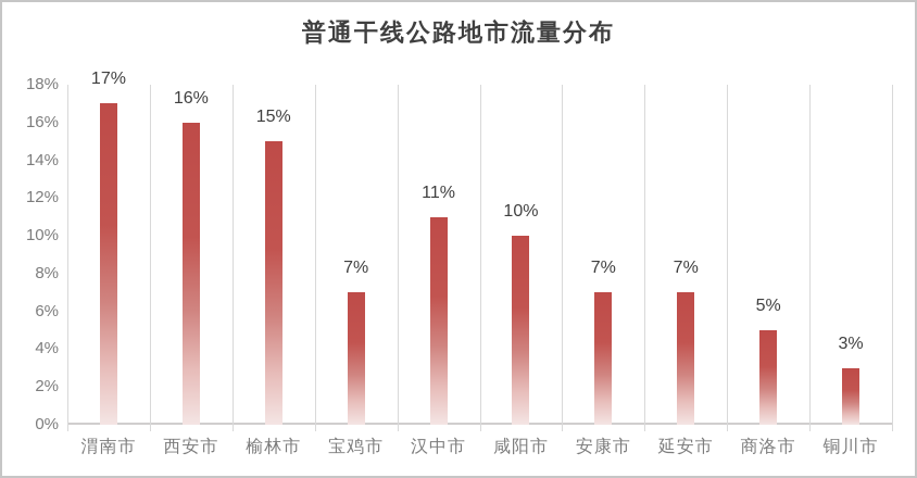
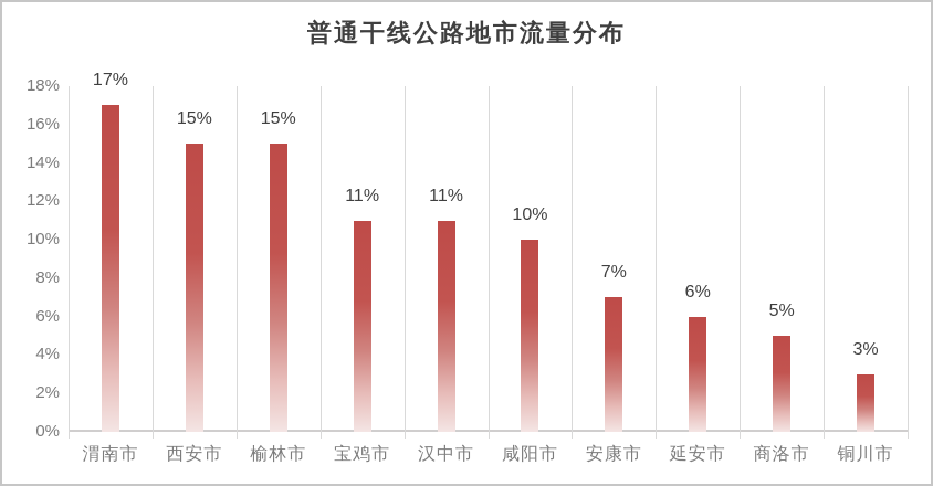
西安市: 16% -> 15%
宝鸡市: 7% -> 11%
延安市: 7% -> 6%
